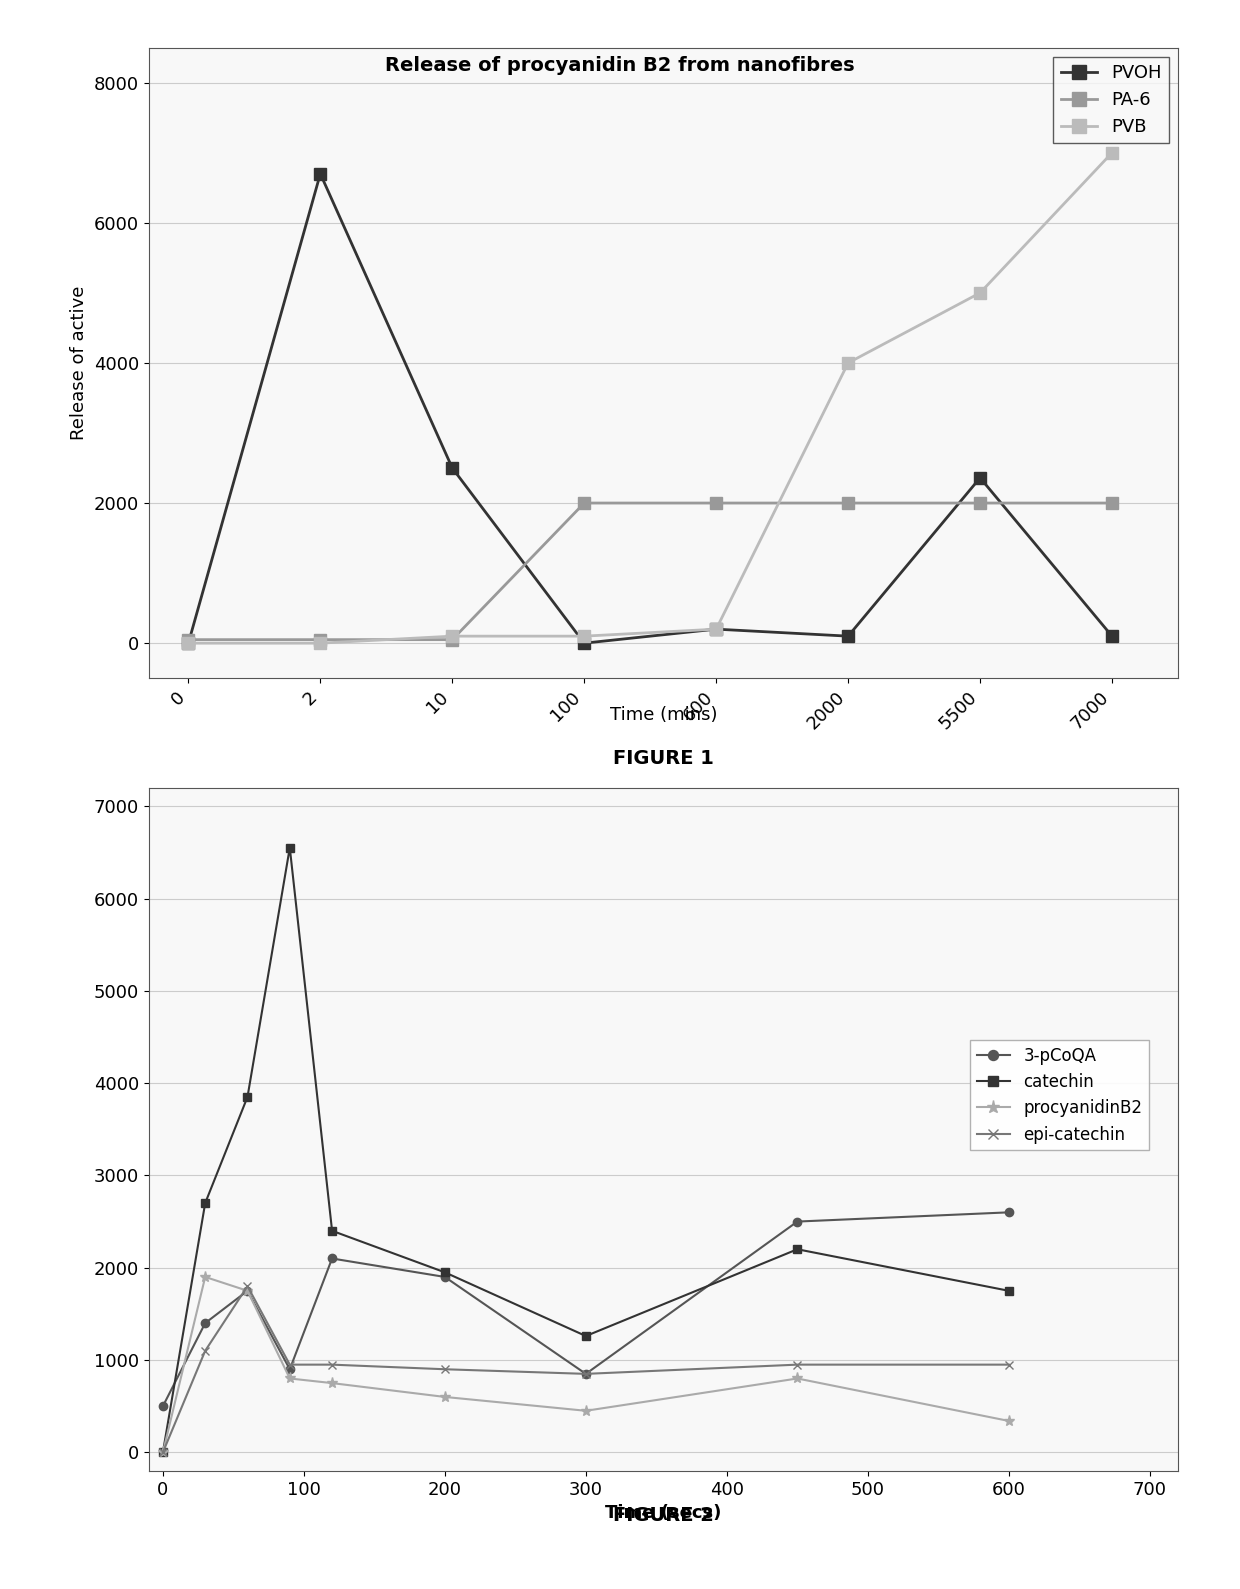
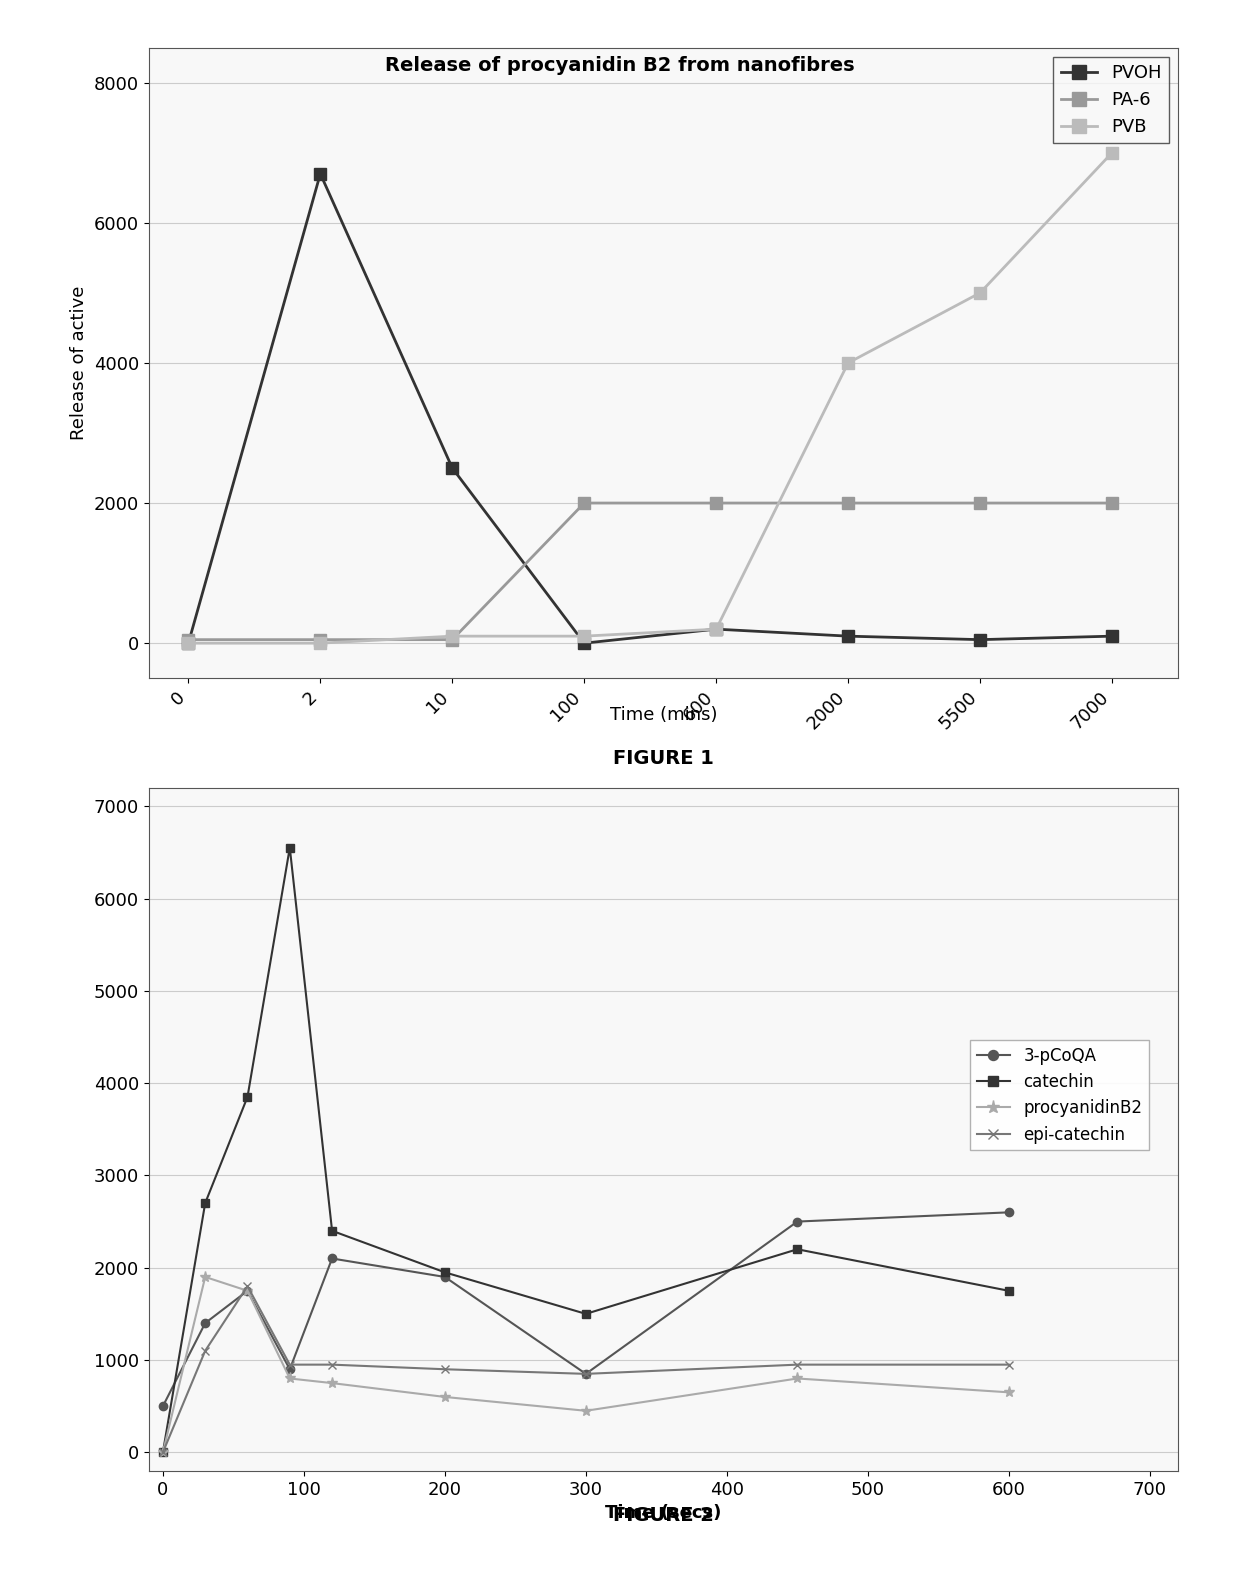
PVOH/5500: 2360 -> 50
catechin/300: 1260 -> 1500
procyanidinB2/600: 340 -> 650
